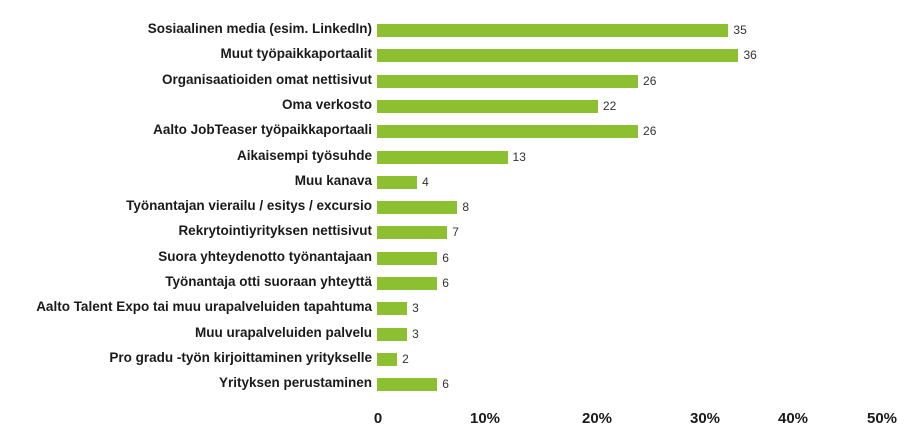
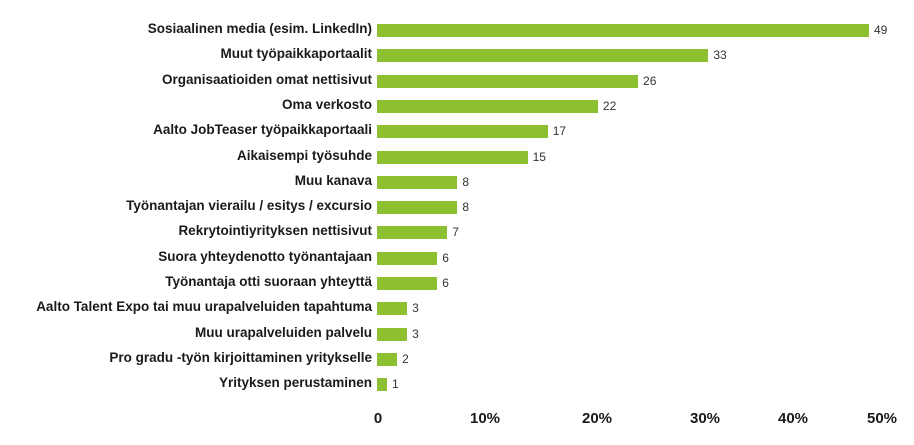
Sosiaalinen media (esim. LinkedIn): 35 -> 49
Muut työpaikkaportaalit: 36 -> 33
Aalto JobTeaser työpaikkaportaali: 26 -> 17
Aikaisempi työsuhde: 13 -> 15
Muu kanava: 4 -> 8
Yrityksen perustaminen: 6 -> 1
